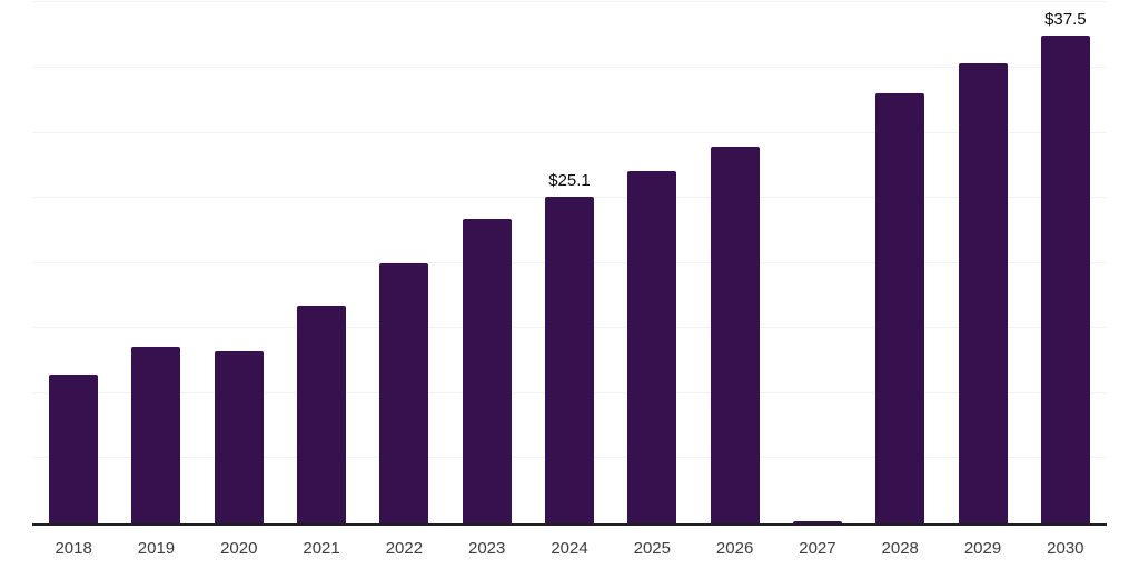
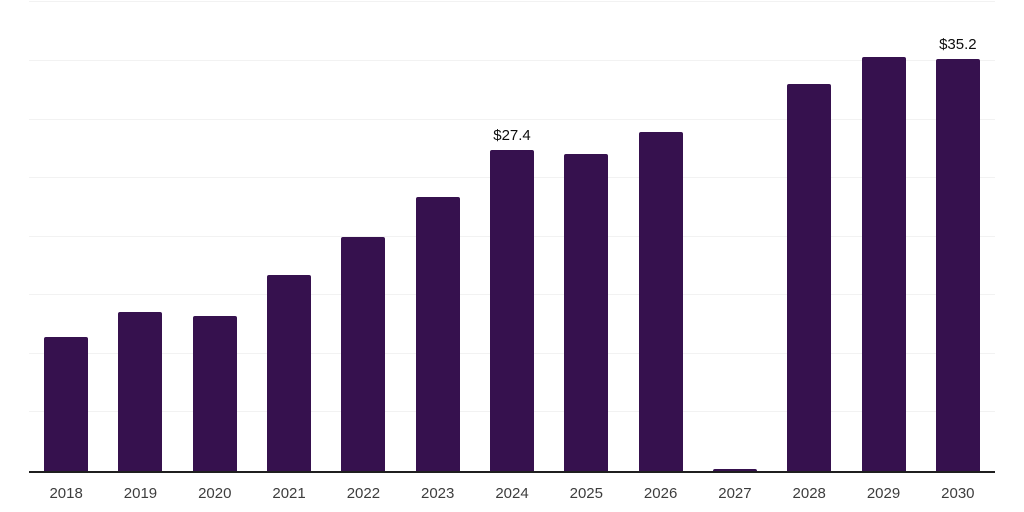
2024: $25.1 -> $27.4
2030: $37.5 -> $35.2
